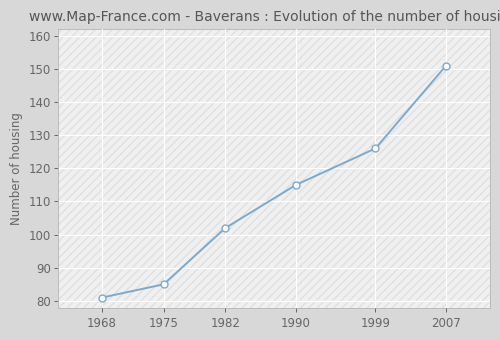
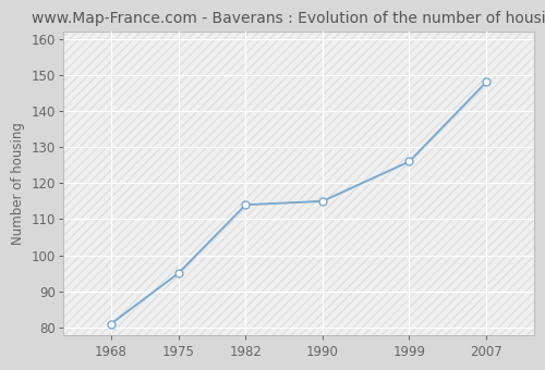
1975: 85 -> 95
1982: 102 -> 114
2007: 151 -> 148
